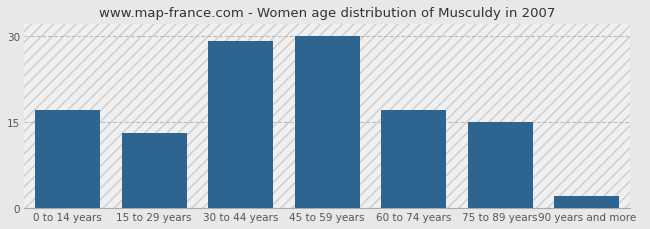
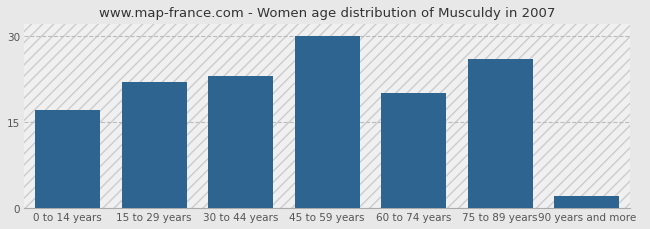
15 to 29 years: 13 -> 22
30 to 44 years: 29 -> 23
60 to 74 years: 17 -> 20
75 to 89 years: 15 -> 26
